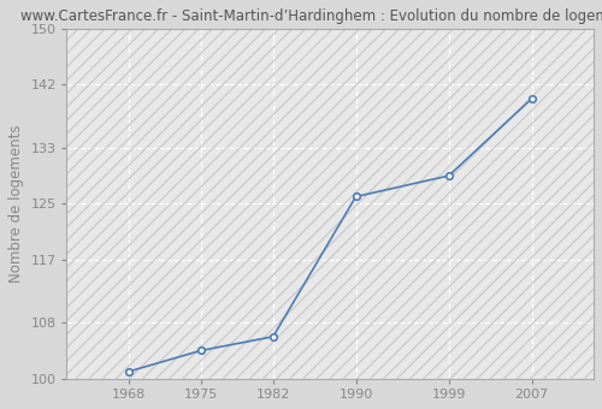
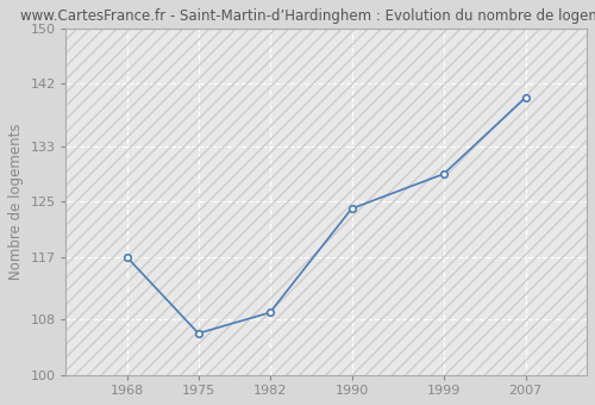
1968: 101 -> 117
1975: 104 -> 106
1982: 106 -> 109
1990: 126 -> 124
